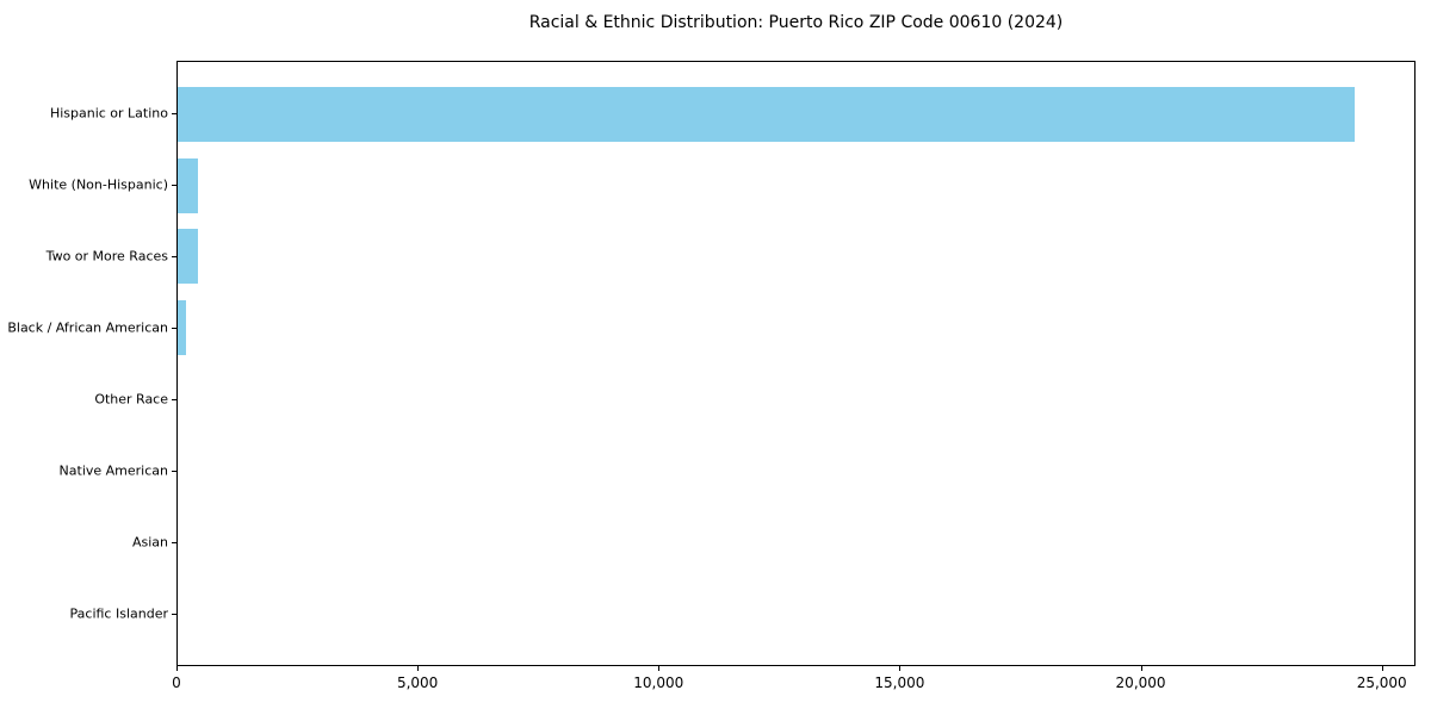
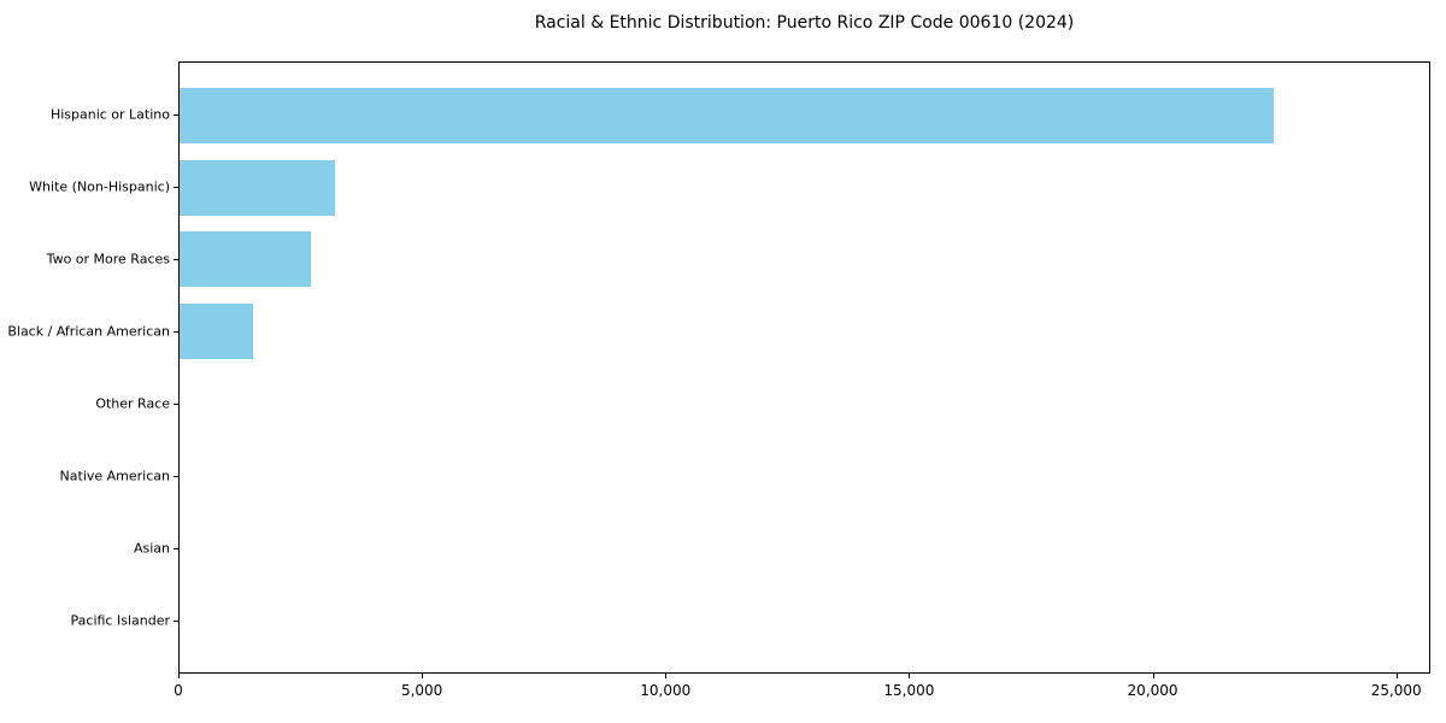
Hispanic or Latino: 24500 -> 22500
White (Non-Hispanic): 400 -> 3200
Two or More Races: 400 -> 2700
Black / African American: 200 -> 1500
